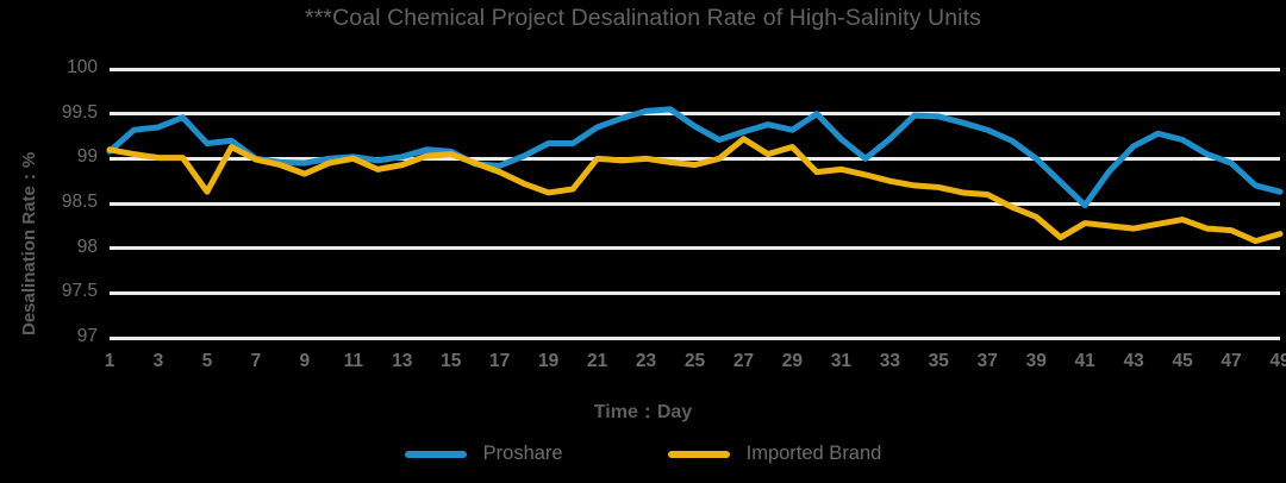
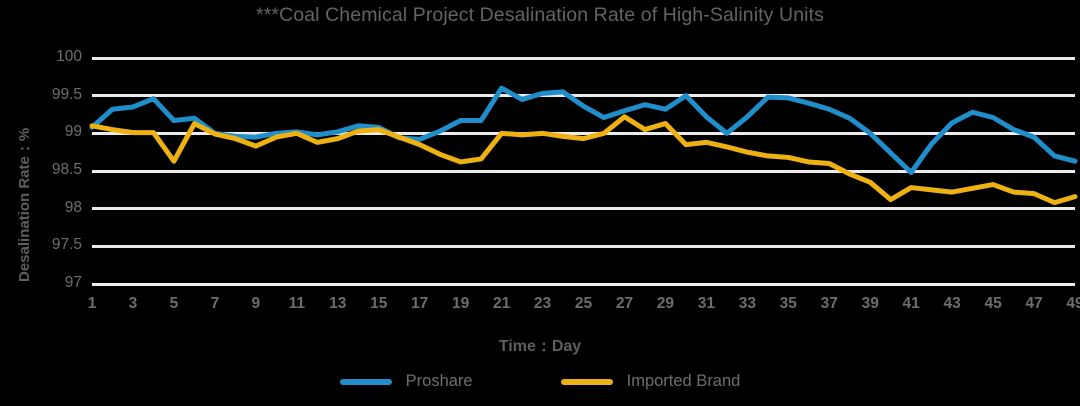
Proshare/21: 99.3 -> 99.6
